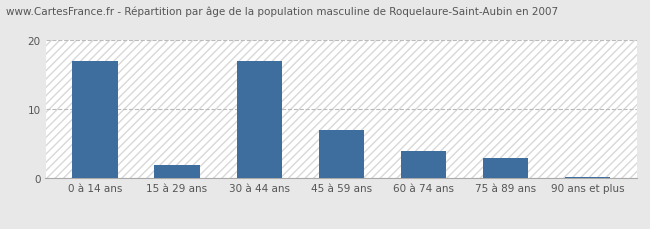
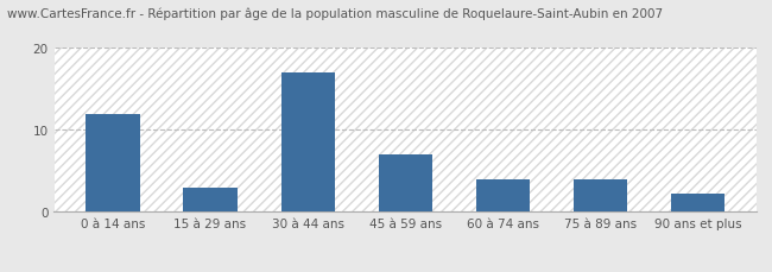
0 à 14 ans: 17.0 -> 12.0
15 à 29 ans: 2.0 -> 3.0
75 à 89 ans: 3.0 -> 4.0
90 ans et plus: 0.2 -> 2.2
